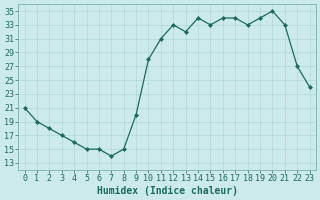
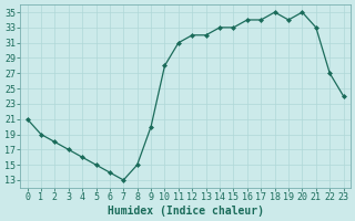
6: 15 -> 14
7: 14 -> 13
12: 33 -> 32
14: 34 -> 33
18: 33 -> 35
